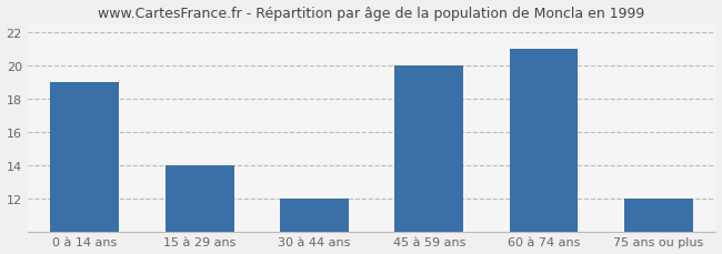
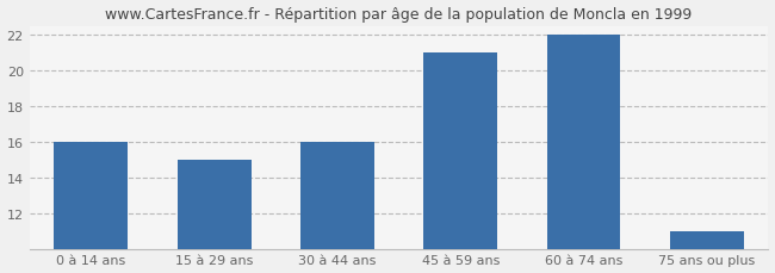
0 à 14 ans: 19 -> 16
15 à 29 ans: 14 -> 15
30 à 44 ans: 12 -> 16
45 à 59 ans: 20 -> 21
60 à 74 ans: 21 -> 22
75 ans ou plus: 12 -> 11
